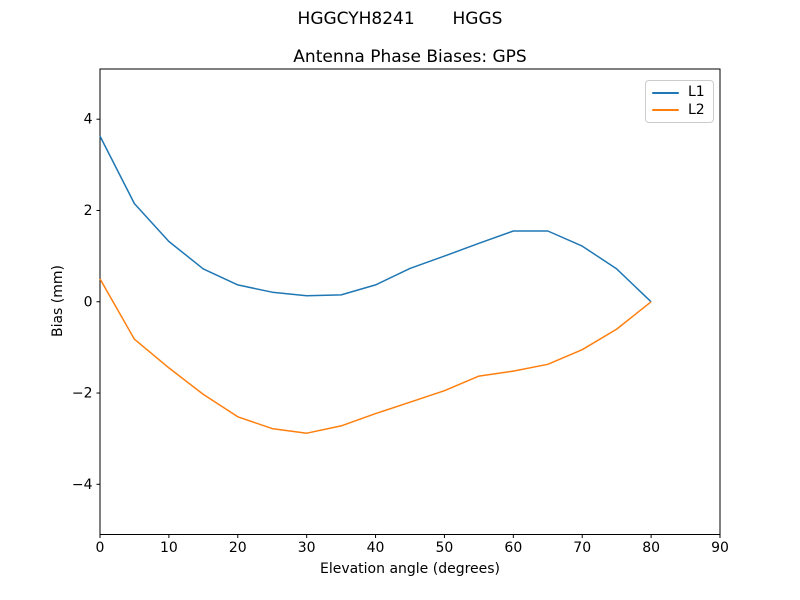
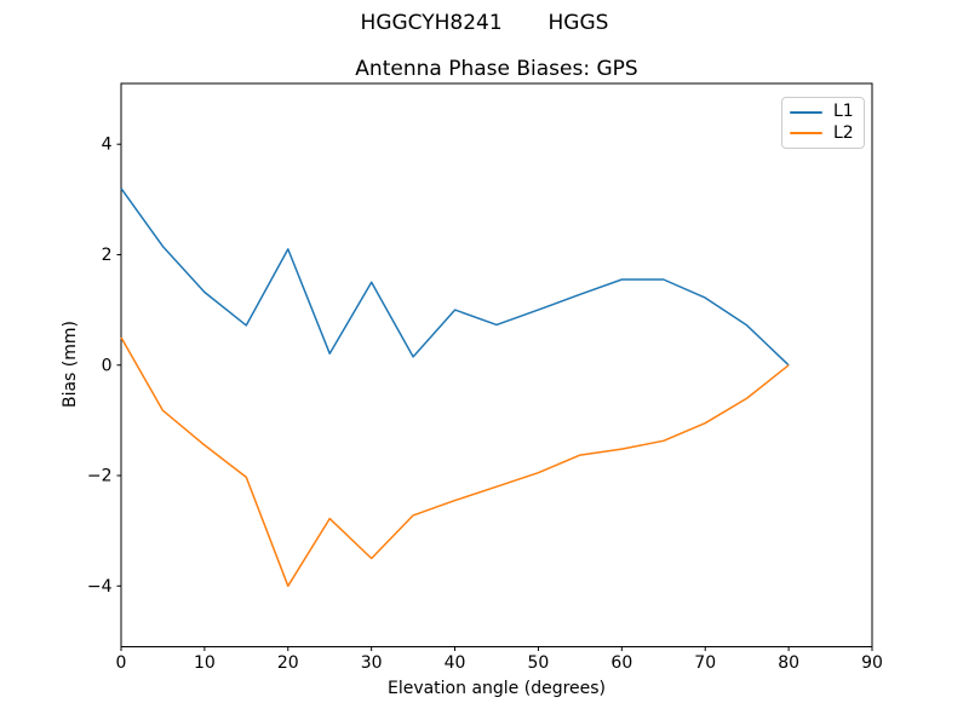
L1/0: 3.6 -> 3.2
L1/20: 0.4 -> 2.1
L2/20: -2.5 -> -4.0
L1/30: 0.1 -> 1.5
L2/30: -2.9 -> -3.5
L1/40: 0.4 -> 1.0
